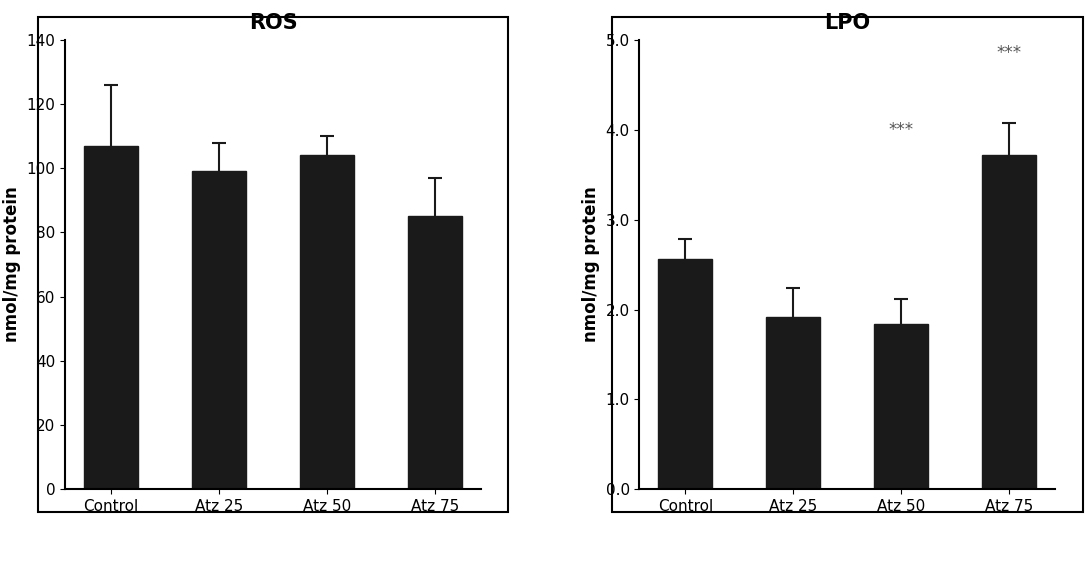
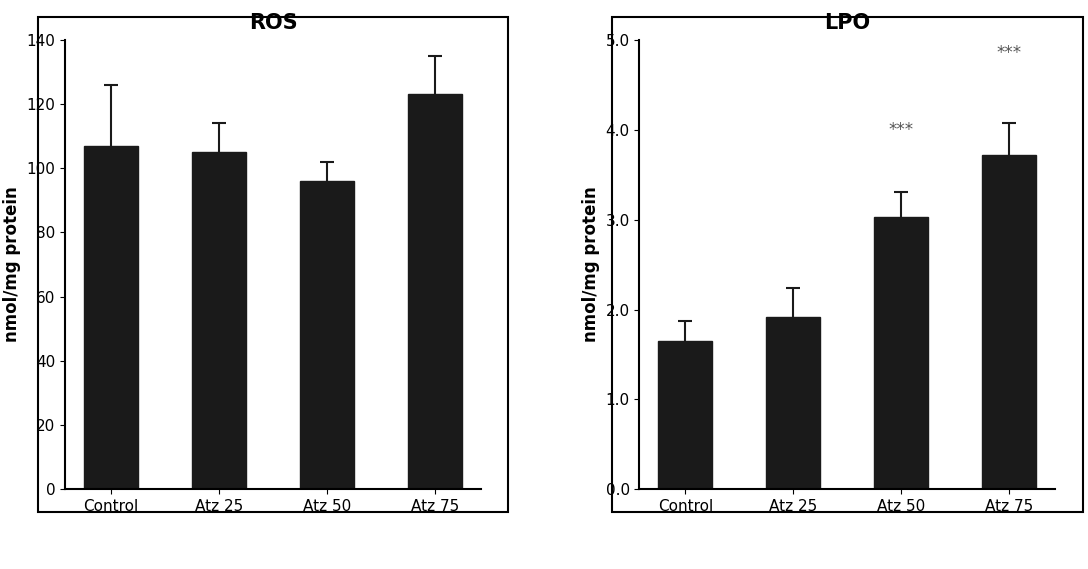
ROS/Atz 25: 99 -> 105
ROS/Atz 50: 104 -> 96
ROS/Atz 75: 85 -> 123
LPO/Control: 2.56 -> 1.65
LPO/Atz 50: 1.84 -> 3.03
